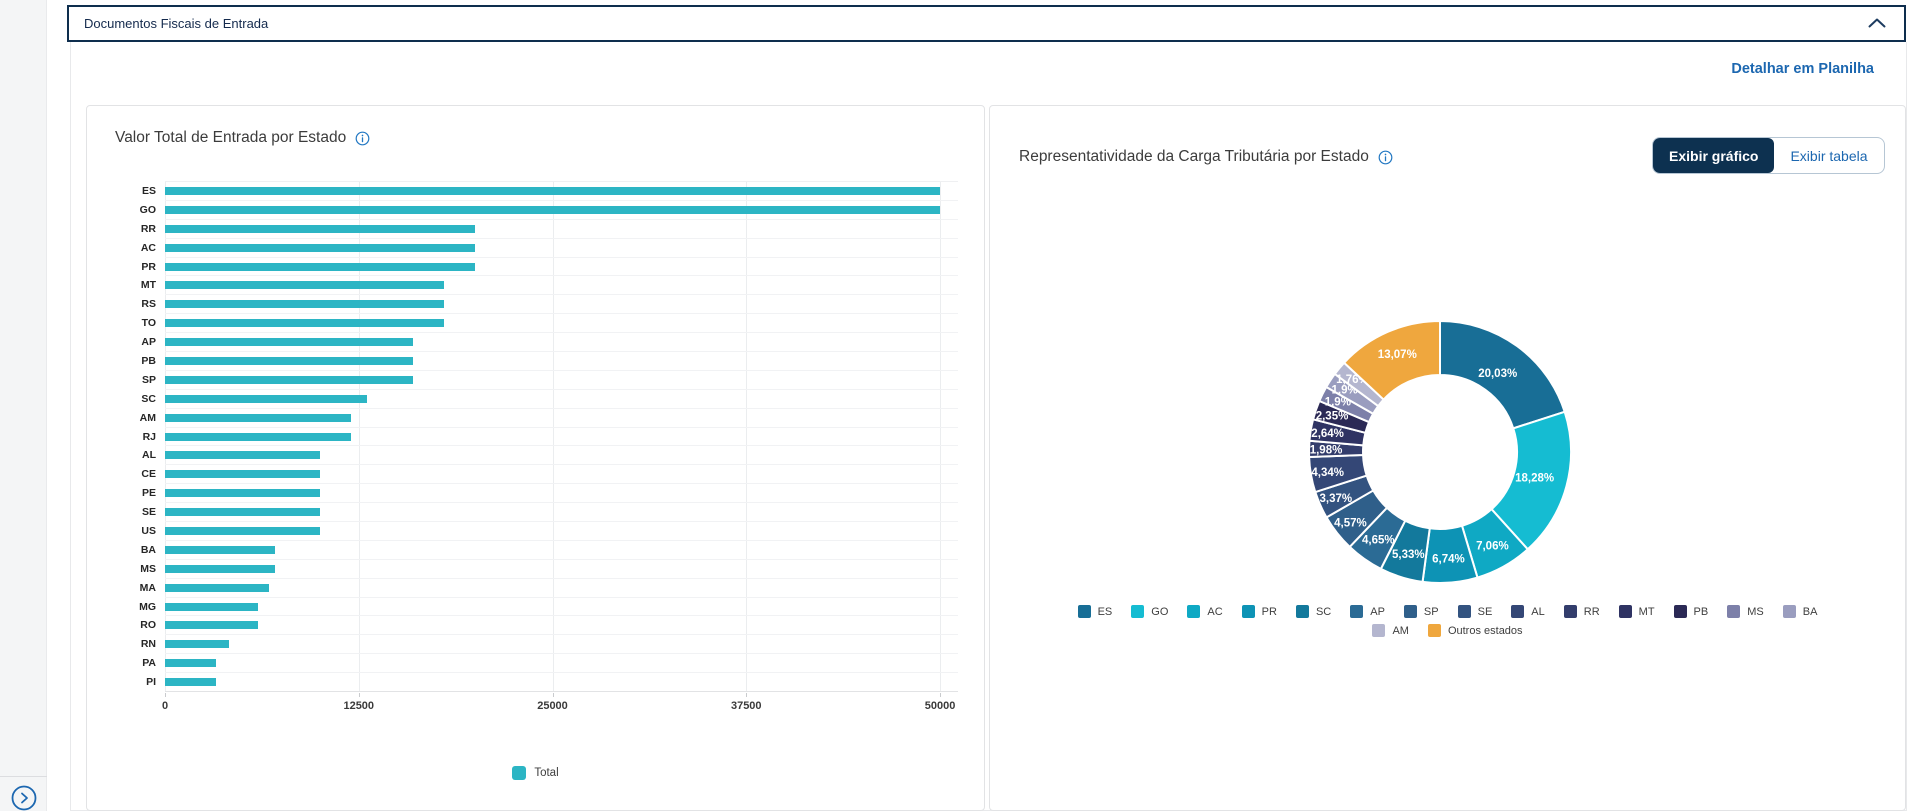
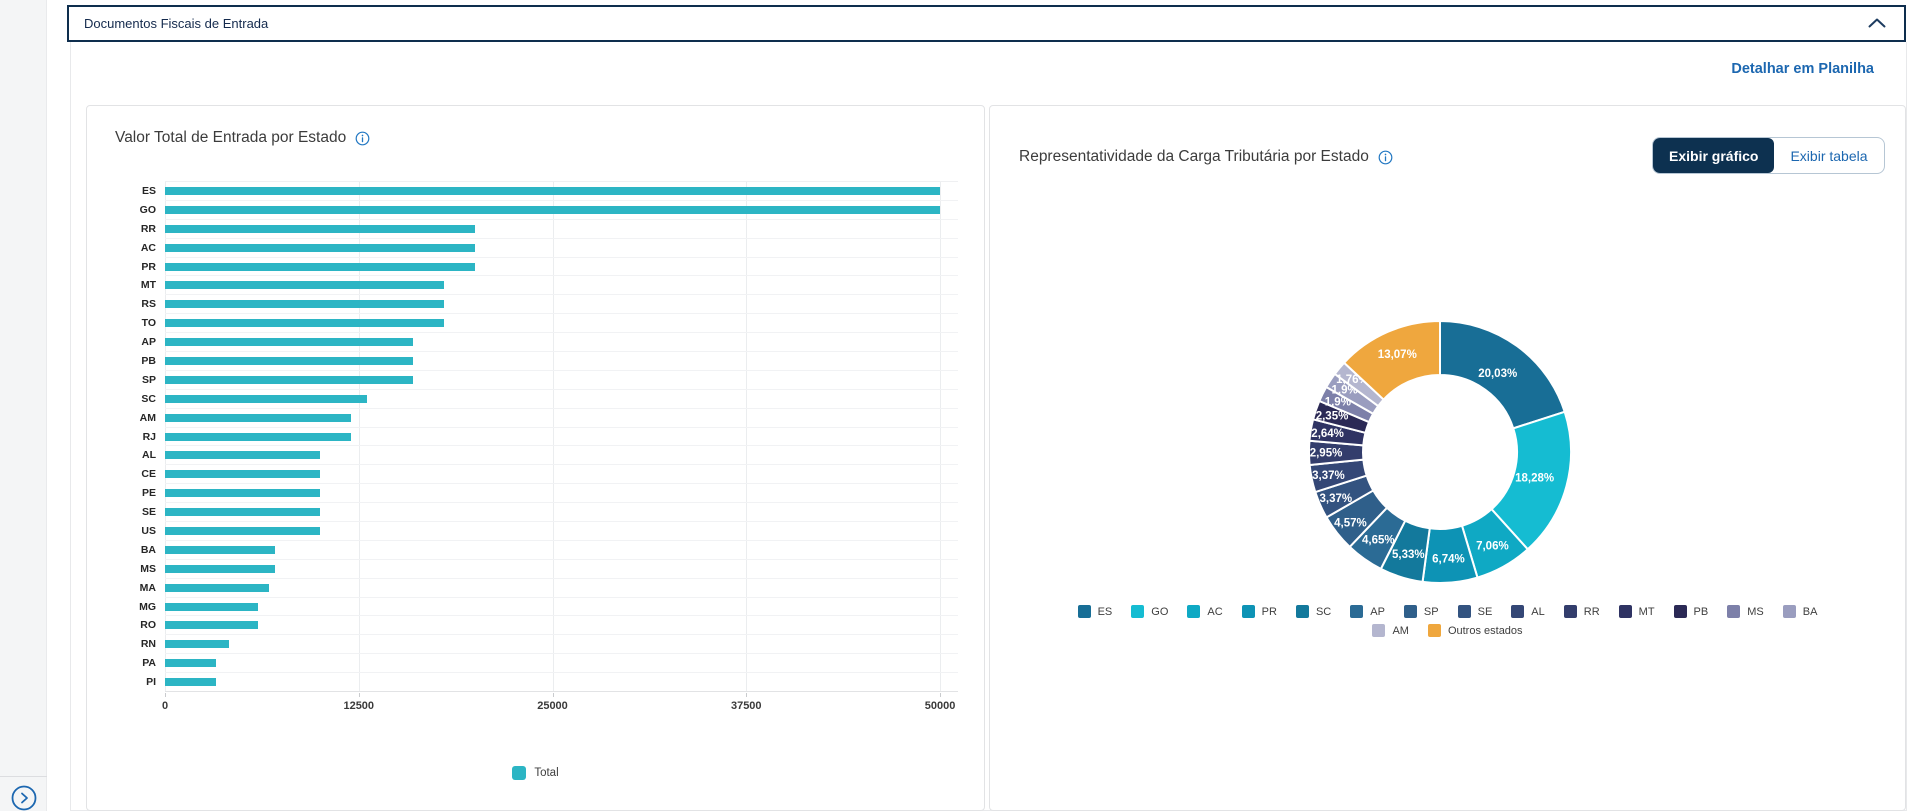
Representatividade da Carga Tributária por Estado/AL: 4,34% -> 3,37%
Representatividade da Carga Tributária por Estado/RR: 1,98% -> 2,95%
